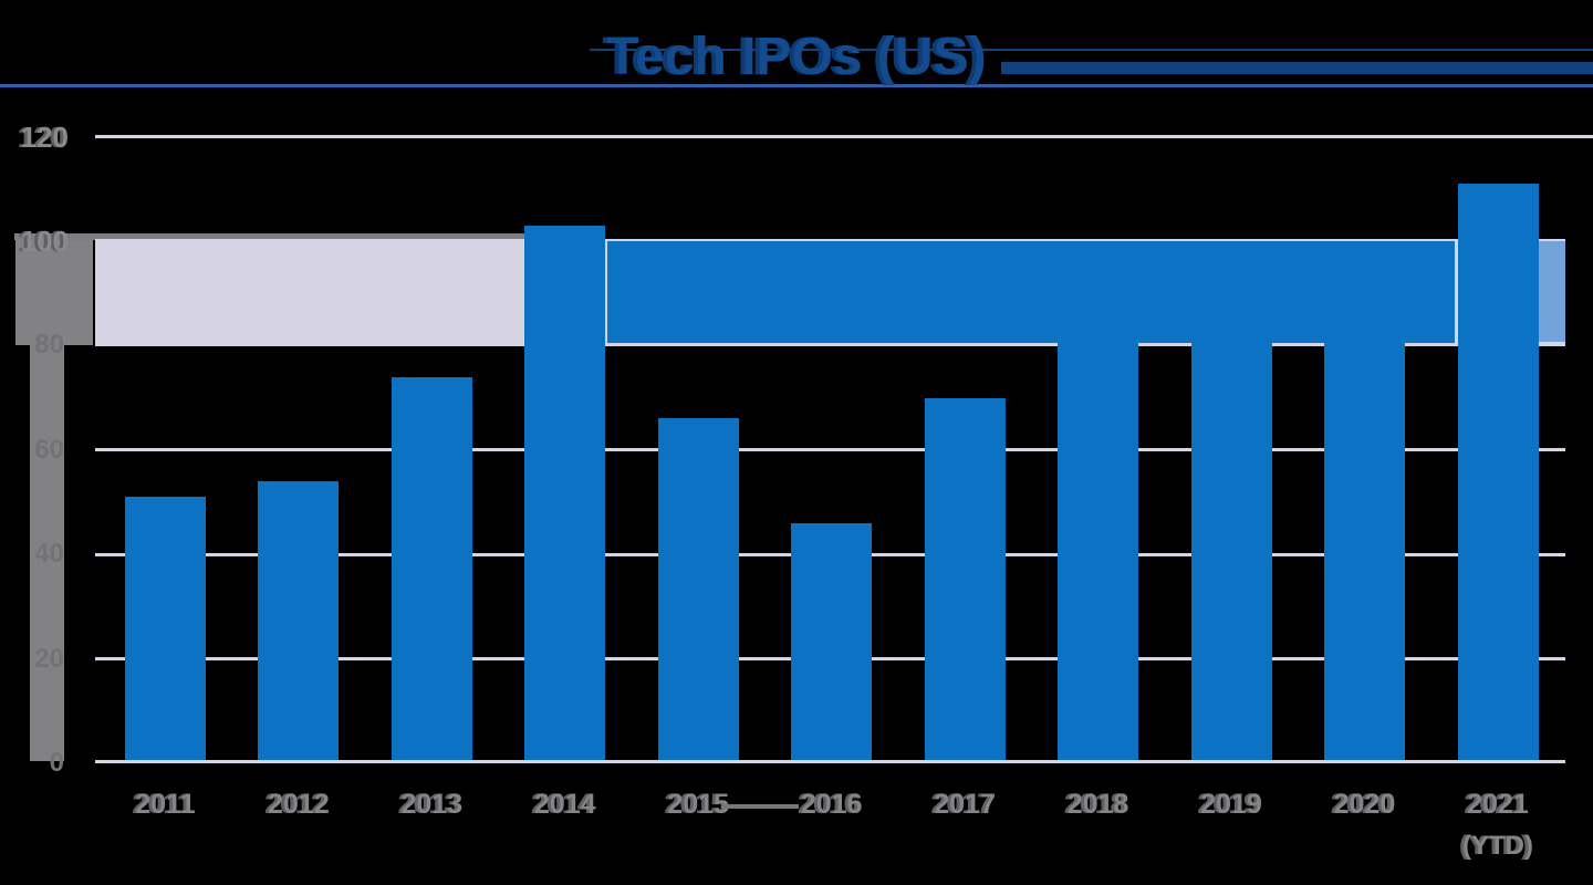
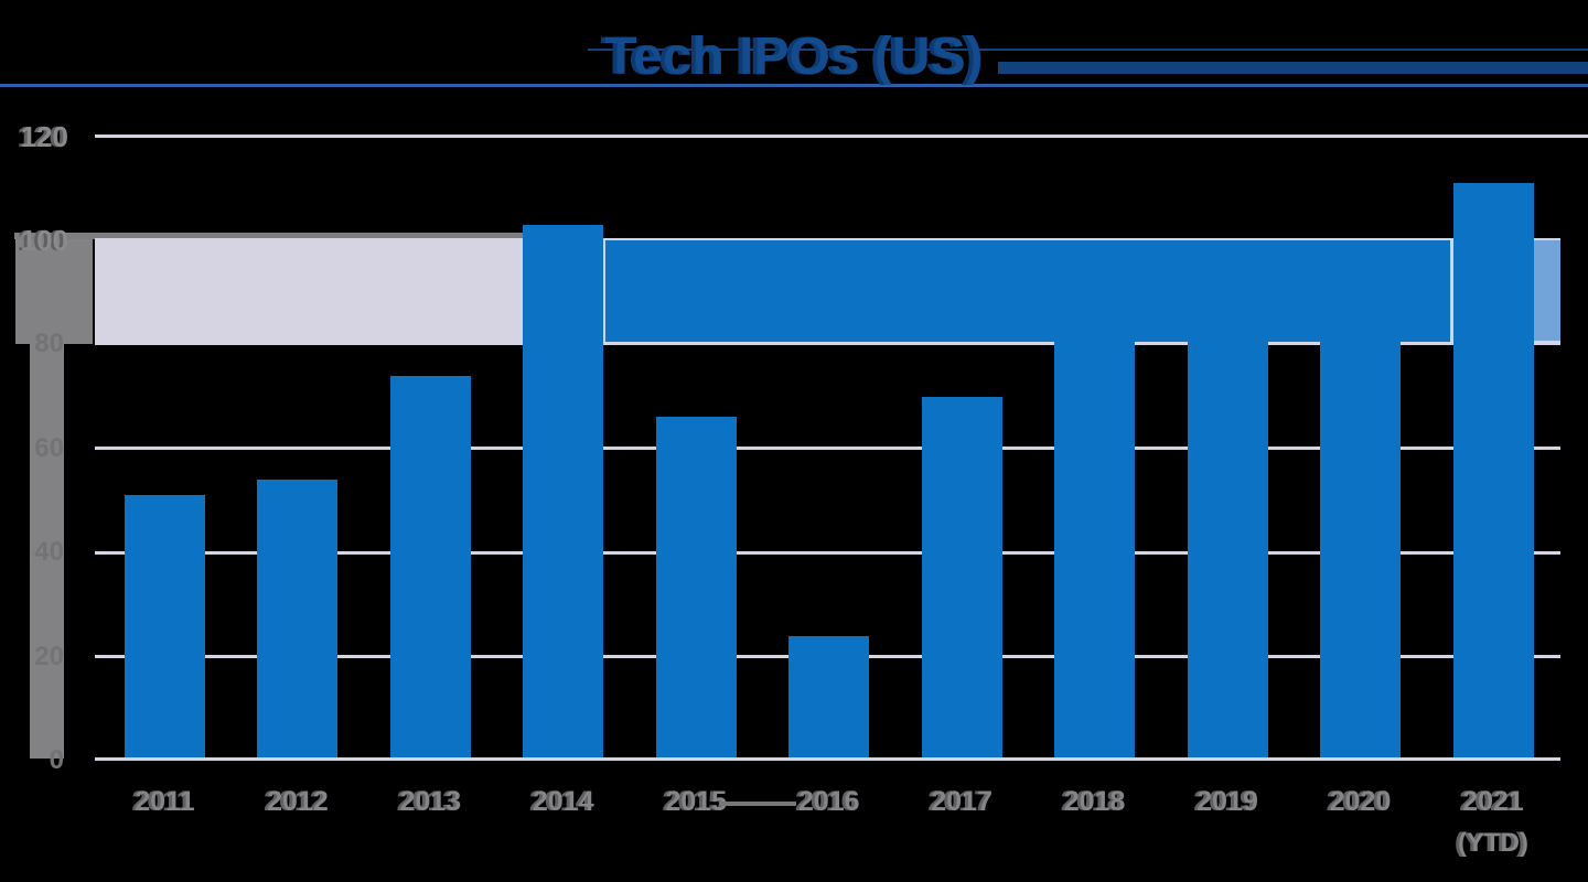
2016: 46 -> 24
